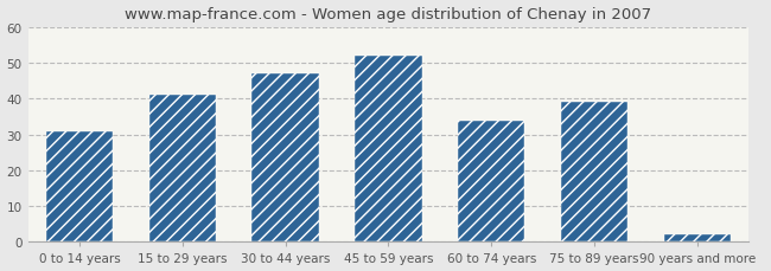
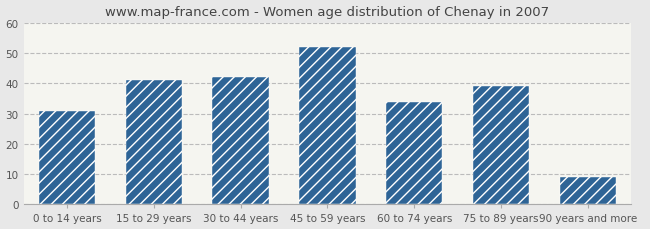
30 to 44 years: 47 -> 42
90 years and more: 2 -> 9
